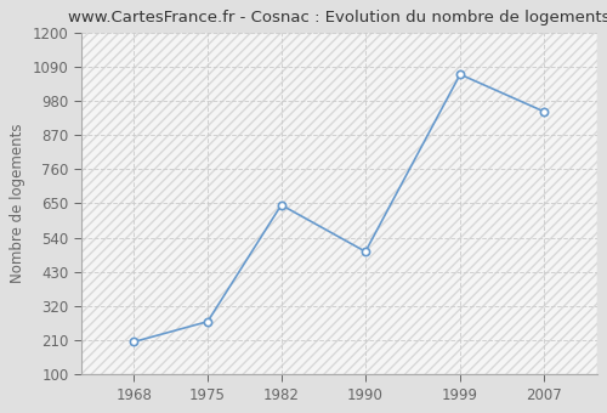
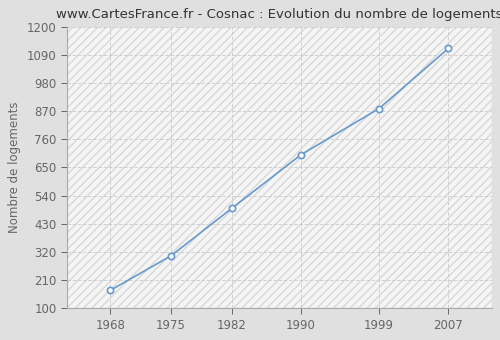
1968: 205 -> 170
1975: 270 -> 305
1982: 645 -> 490
1990: 495 -> 700
1999: 1065 -> 880
2007: 945 -> 1115
